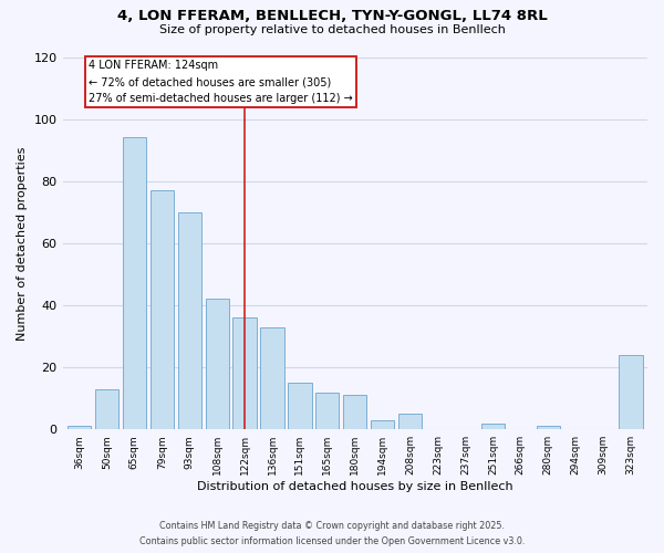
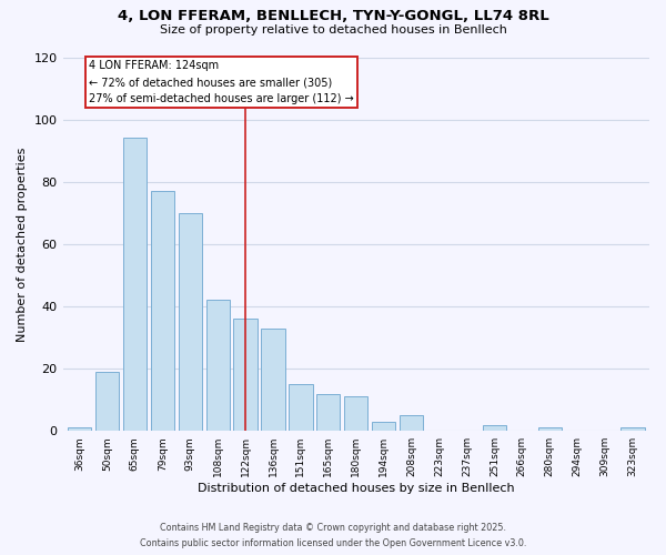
50sqm: 13 -> 19
323sqm: 24 -> 1
